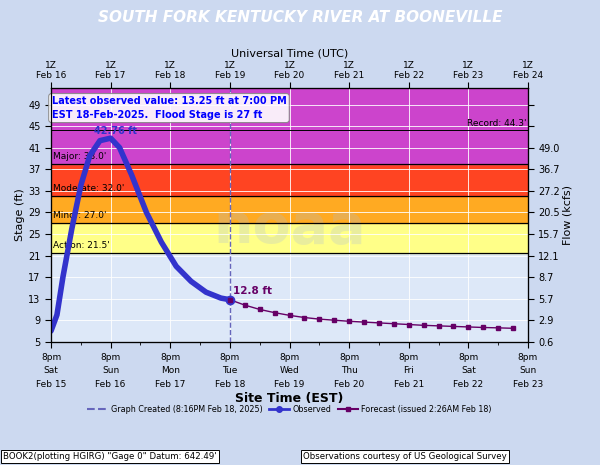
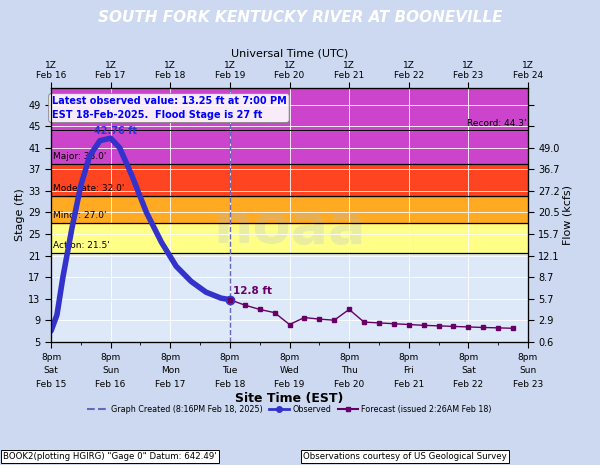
Forecast (issued 2:26AM Feb 18)/1Z Feb 20: 9.9 -> 8.2
Forecast (issued 2:26AM Feb 18)/1Z Feb 21: 8.8 -> 11.0
